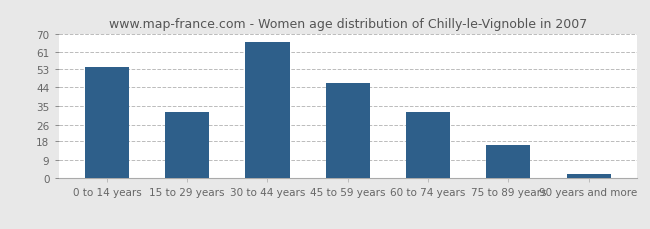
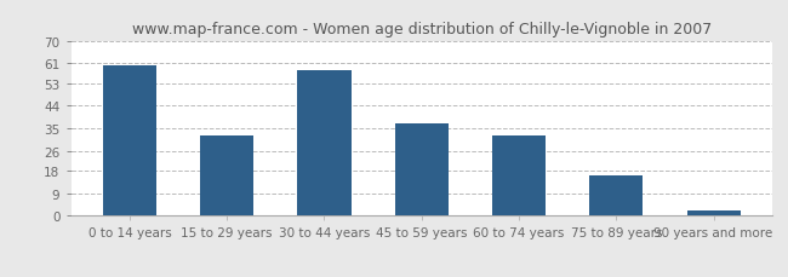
0 to 14 years: 54 -> 60
30 to 44 years: 66 -> 58
45 to 59 years: 46 -> 37
